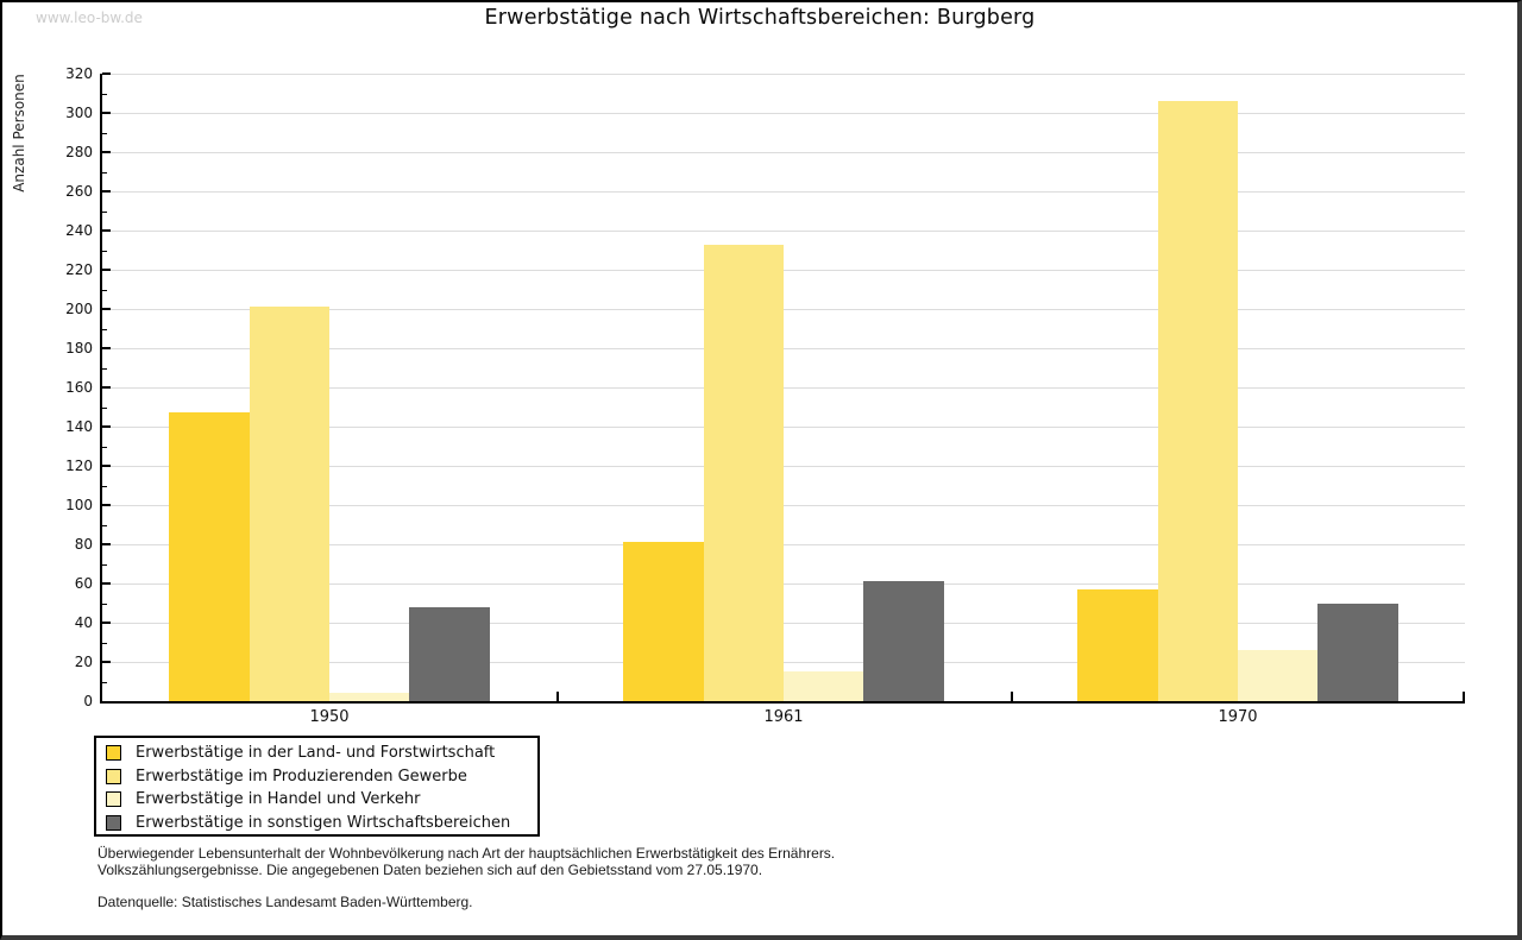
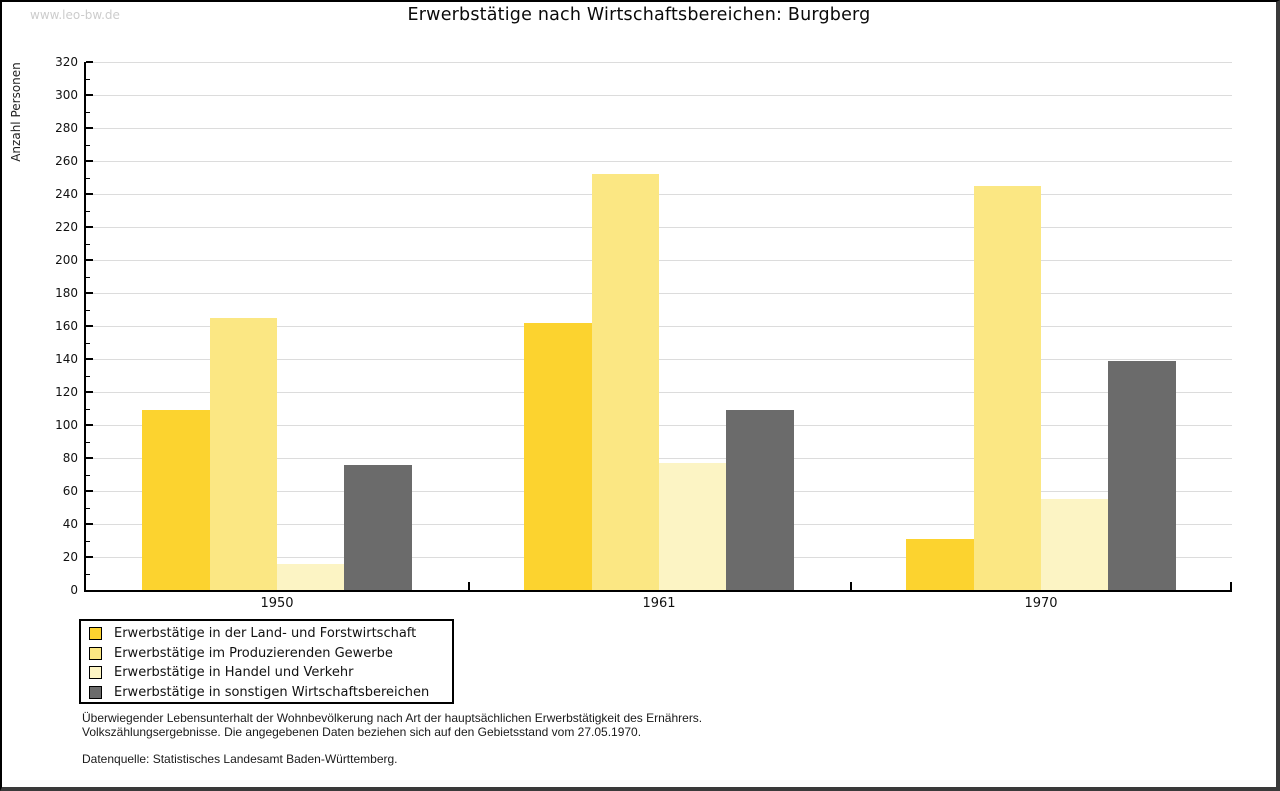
Erwerbstätige in der Land- und Forstwirtschaft/1950: 147 -> 109
Erwerbstätige im Produzierenden Gewerbe/1950: 201 -> 165
Erwerbstätige in Handel und Verkehr/1950: 4 -> 16
Erwerbstätige in sonstigen Wirtschaftsbereichen/1950: 48 -> 76
Erwerbstätige in der Land- und Forstwirtschaft/1961: 81 -> 162
Erwerbstätige im Produzierenden Gewerbe/1961: 233 -> 252
Erwerbstätige in Handel und Verkehr/1961: 15 -> 77
Erwerbstätige in sonstigen Wirtschaftsbereichen/1961: 61 -> 109
Erwerbstätige in der Land- und Forstwirtschaft/1970: 57 -> 31
Erwerbstätige im Produzierenden Gewerbe/1970: 306 -> 245
Erwerbstätige in Handel und Verkehr/1970: 26 -> 55
Erwerbstätige in sonstigen Wirtschaftsbereichen/1970: 50 -> 139
